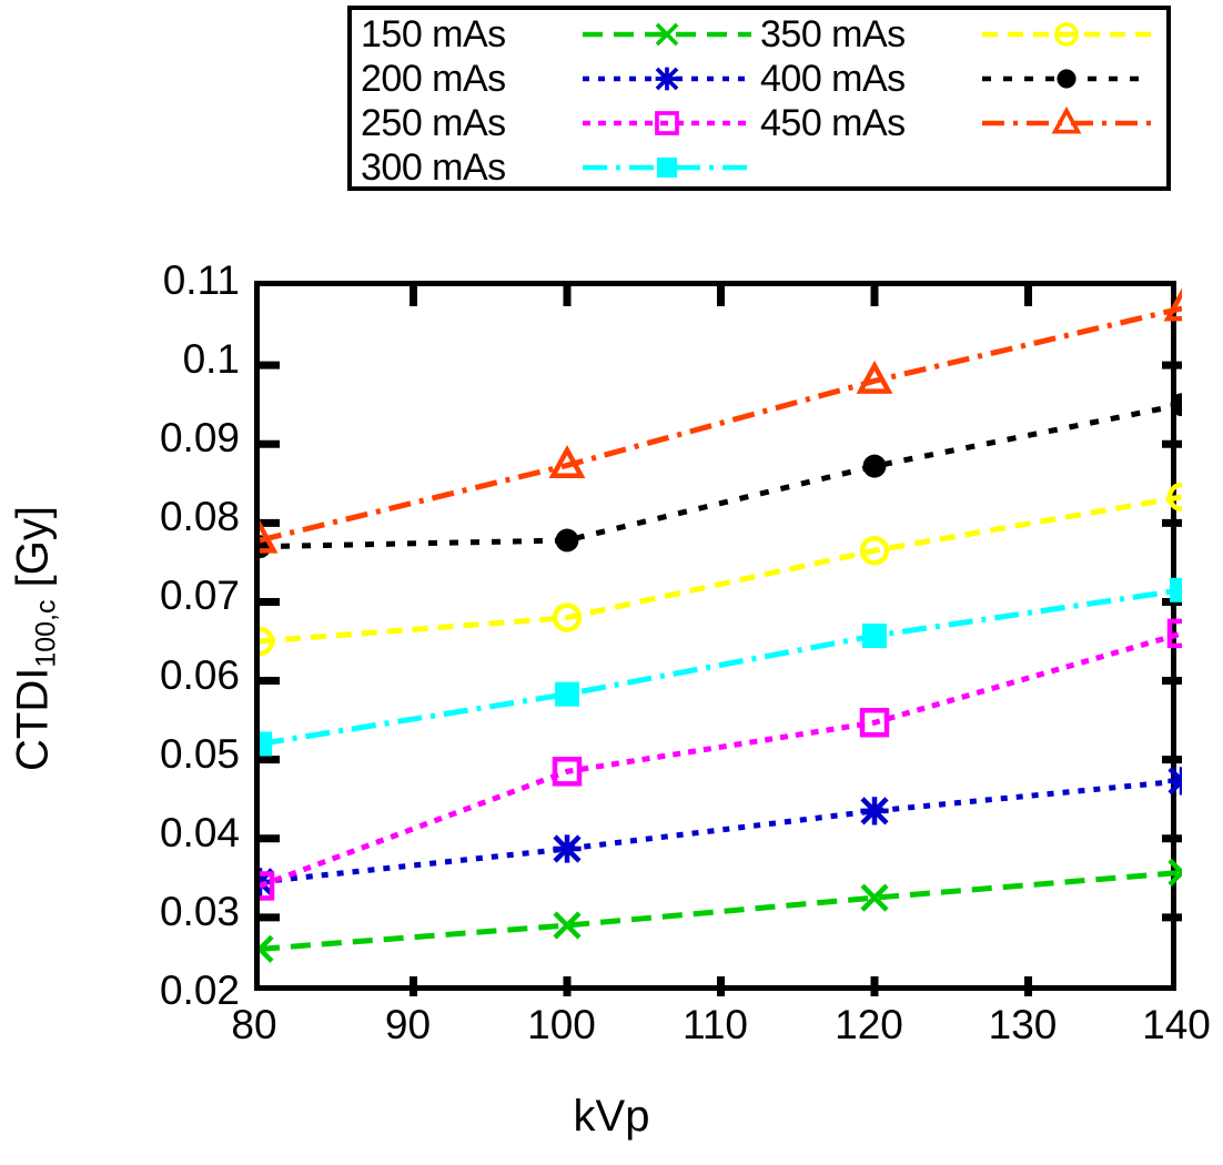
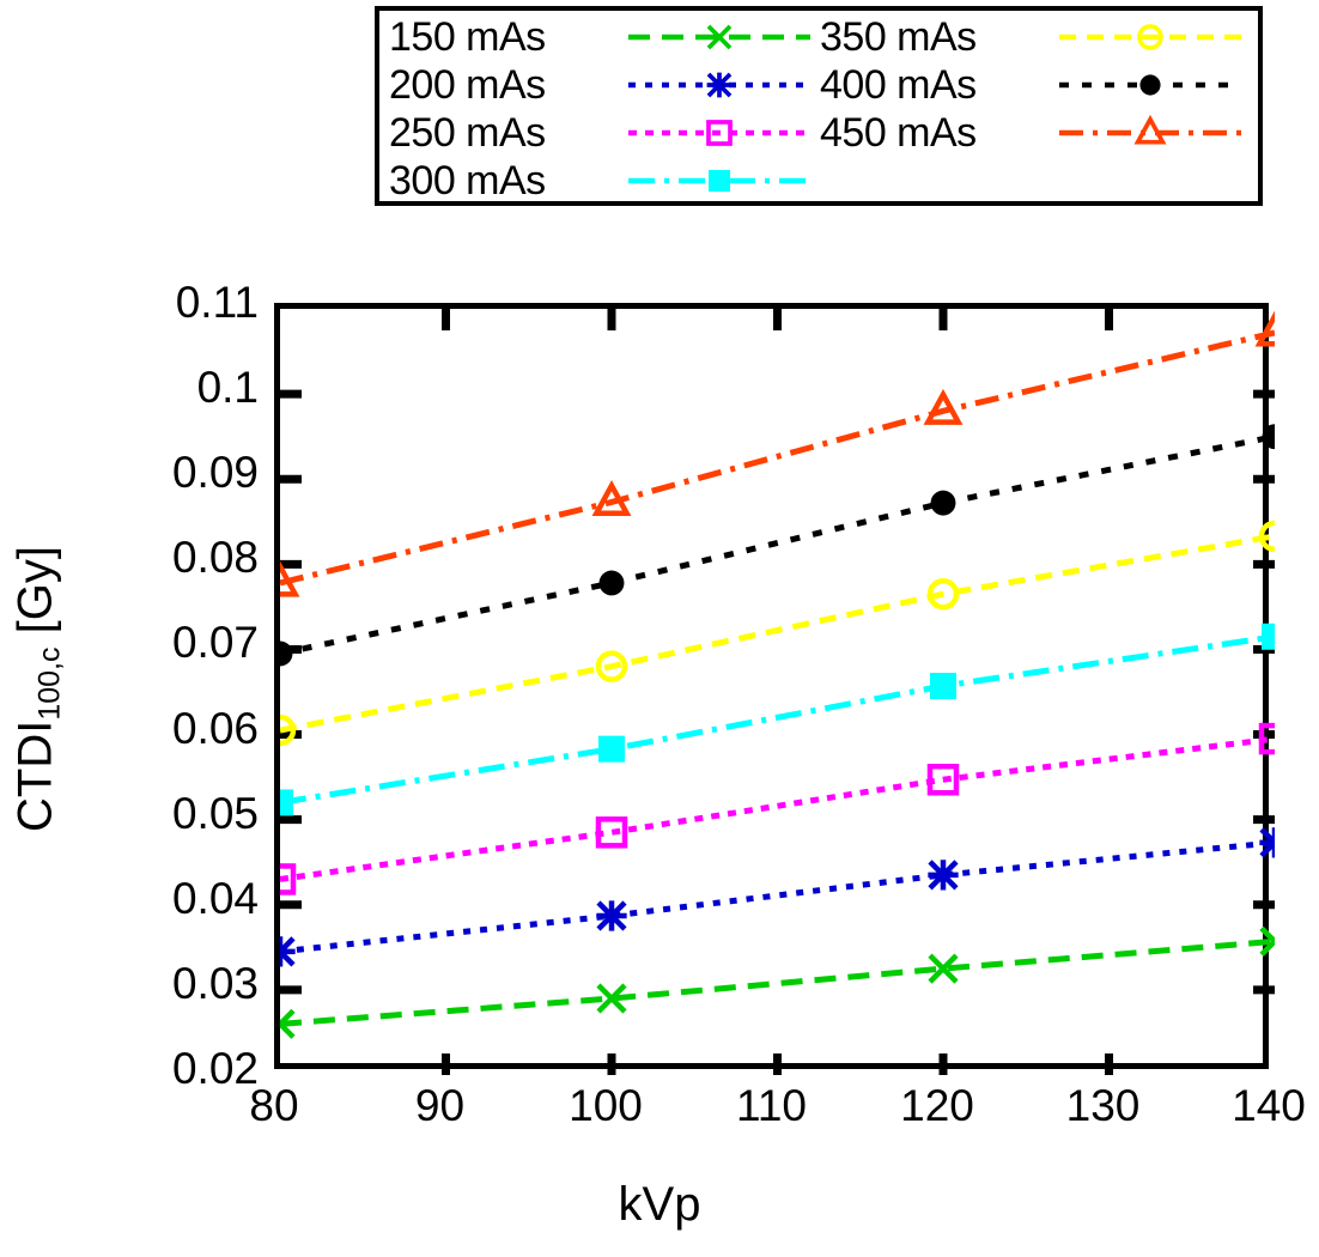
250 mAs/80: 0.034 -> 0.043
350 mAs/80: 0.065 -> 0.060
400 mAs/80: 0.077 -> 0.070
250 mAs/140: 0.066 -> 0.059
